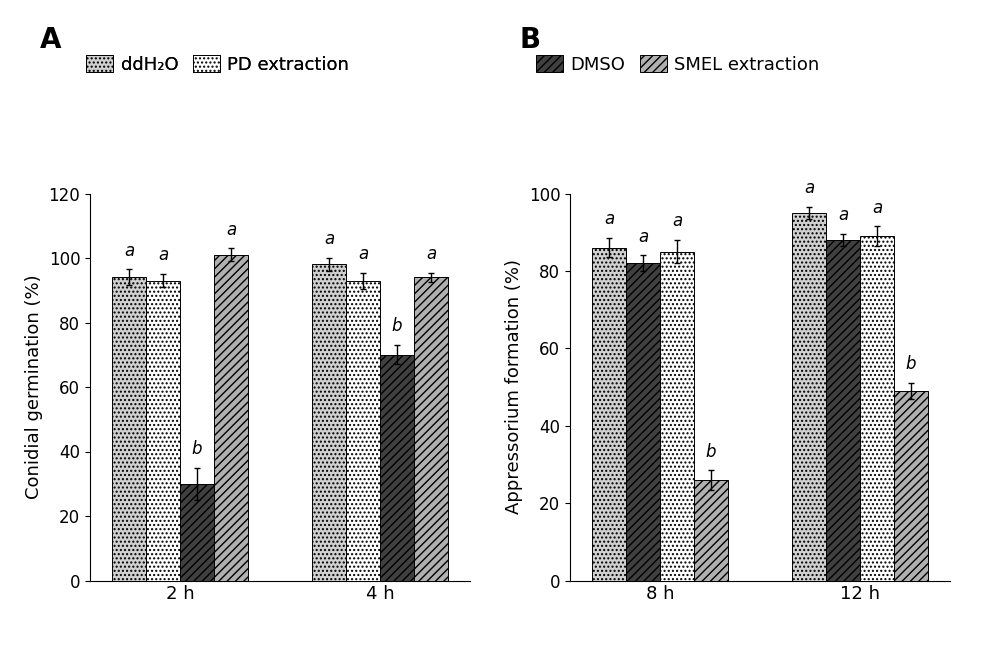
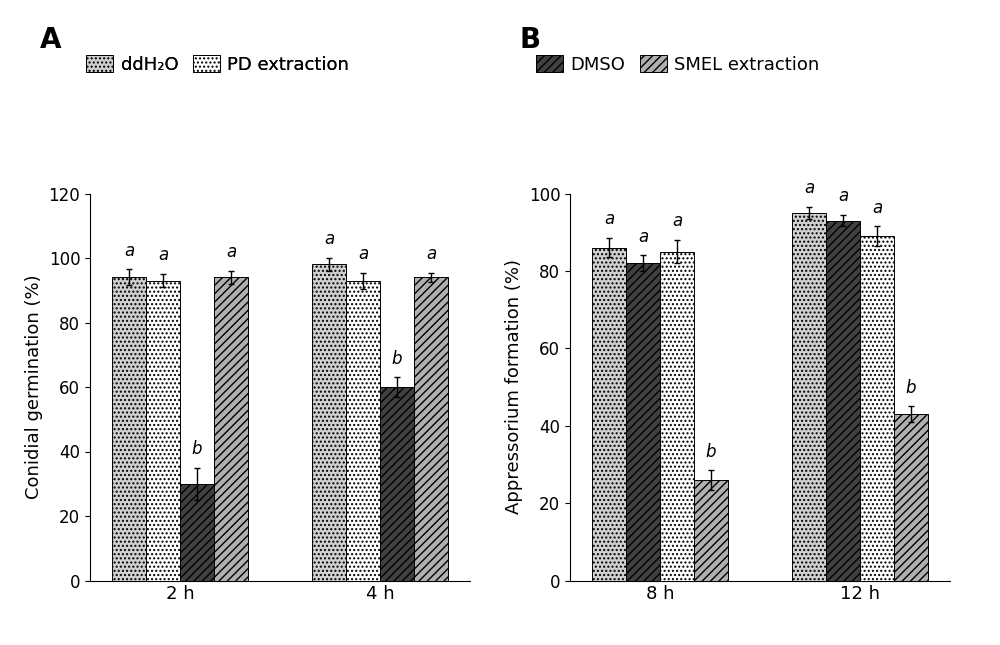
SMEL extraction/2 h: 101 -> 94
DMSO/4 h: 70 -> 60
DMSO/12 h: 88 -> 93
SMEL extraction/12 h: 49 -> 43
